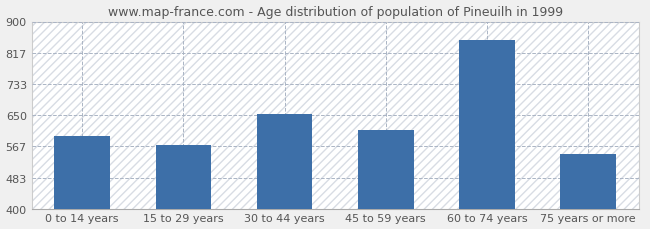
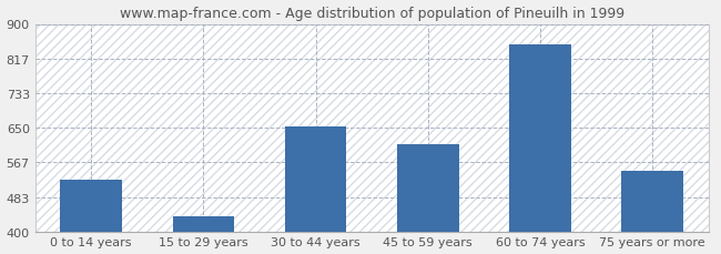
0 to 14 years: 595 -> 525
15 to 29 years: 570 -> 435
